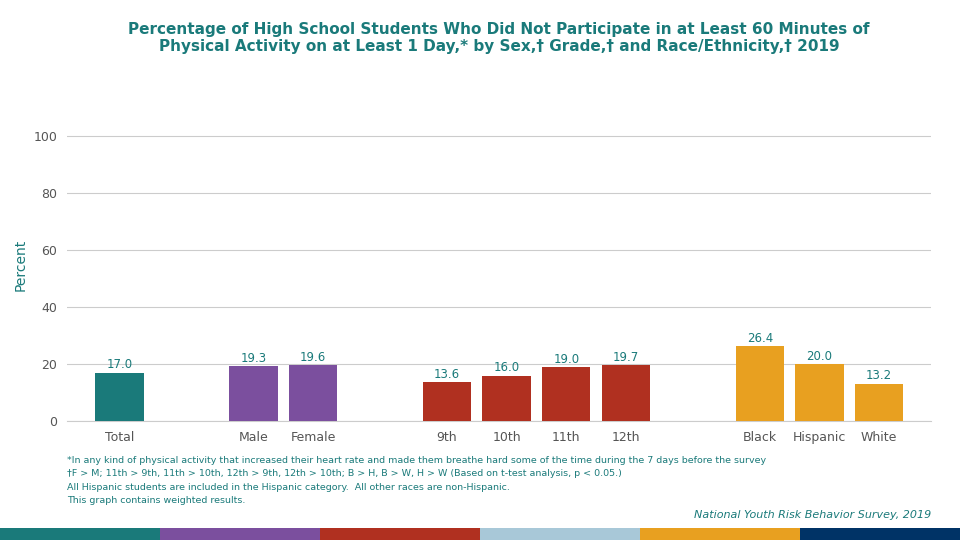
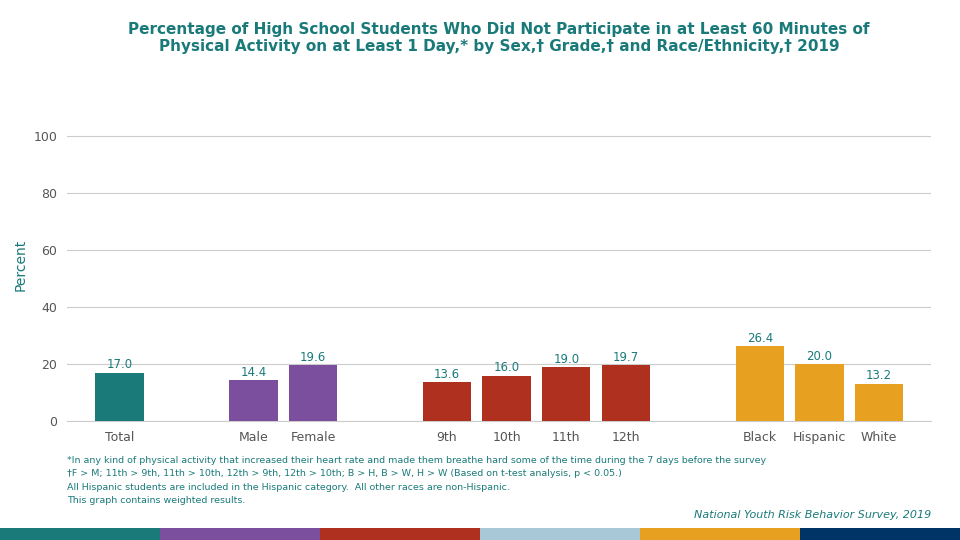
Male: 19.3 -> 14.4
